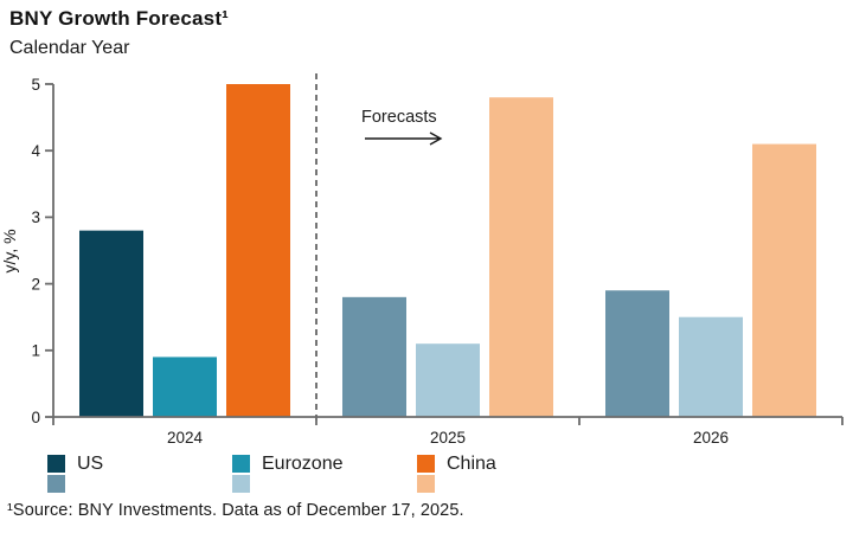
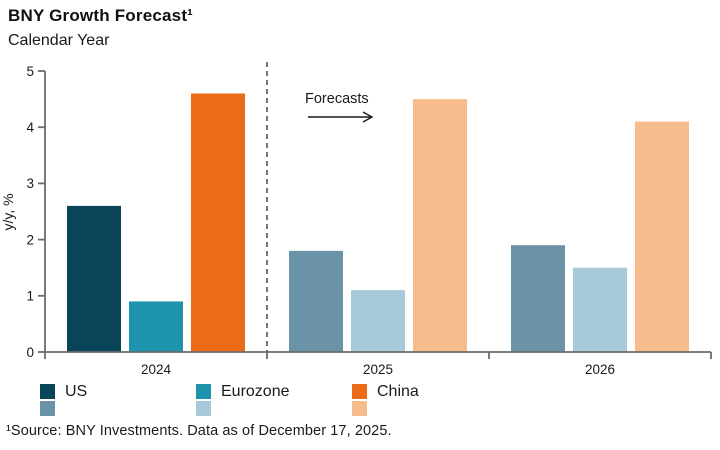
US/2024: 2.8 -> 2.6
China/2024: 5.0 -> 4.6
China/2025: 4.8 -> 4.5
